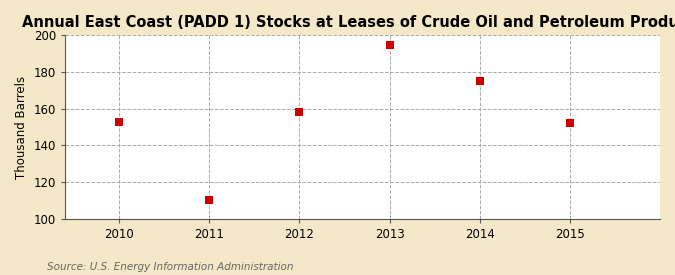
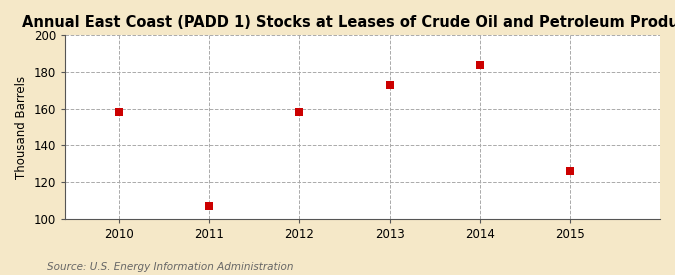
2010: 153 -> 158
2011: 110 -> 107
2013: 195 -> 173
2014: 175 -> 184
2015: 152 -> 126
